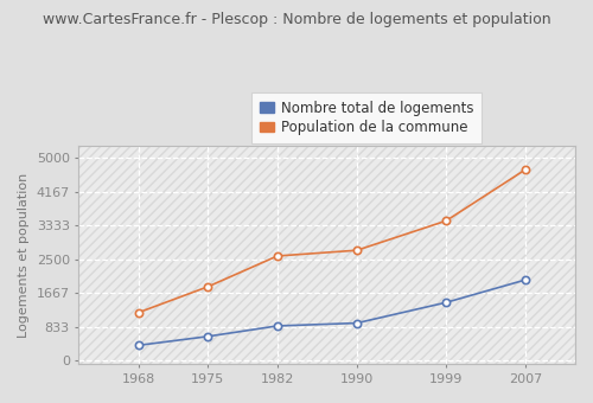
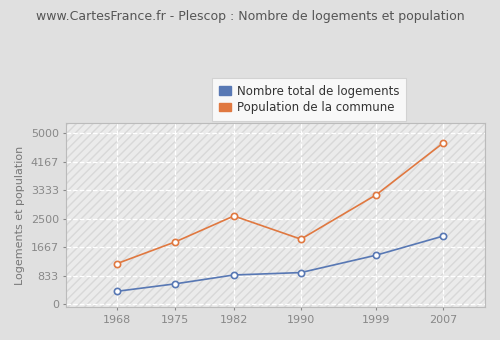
Population de la commune/1990: 2720 -> 1900
Population de la commune/1999: 3450 -> 3200
